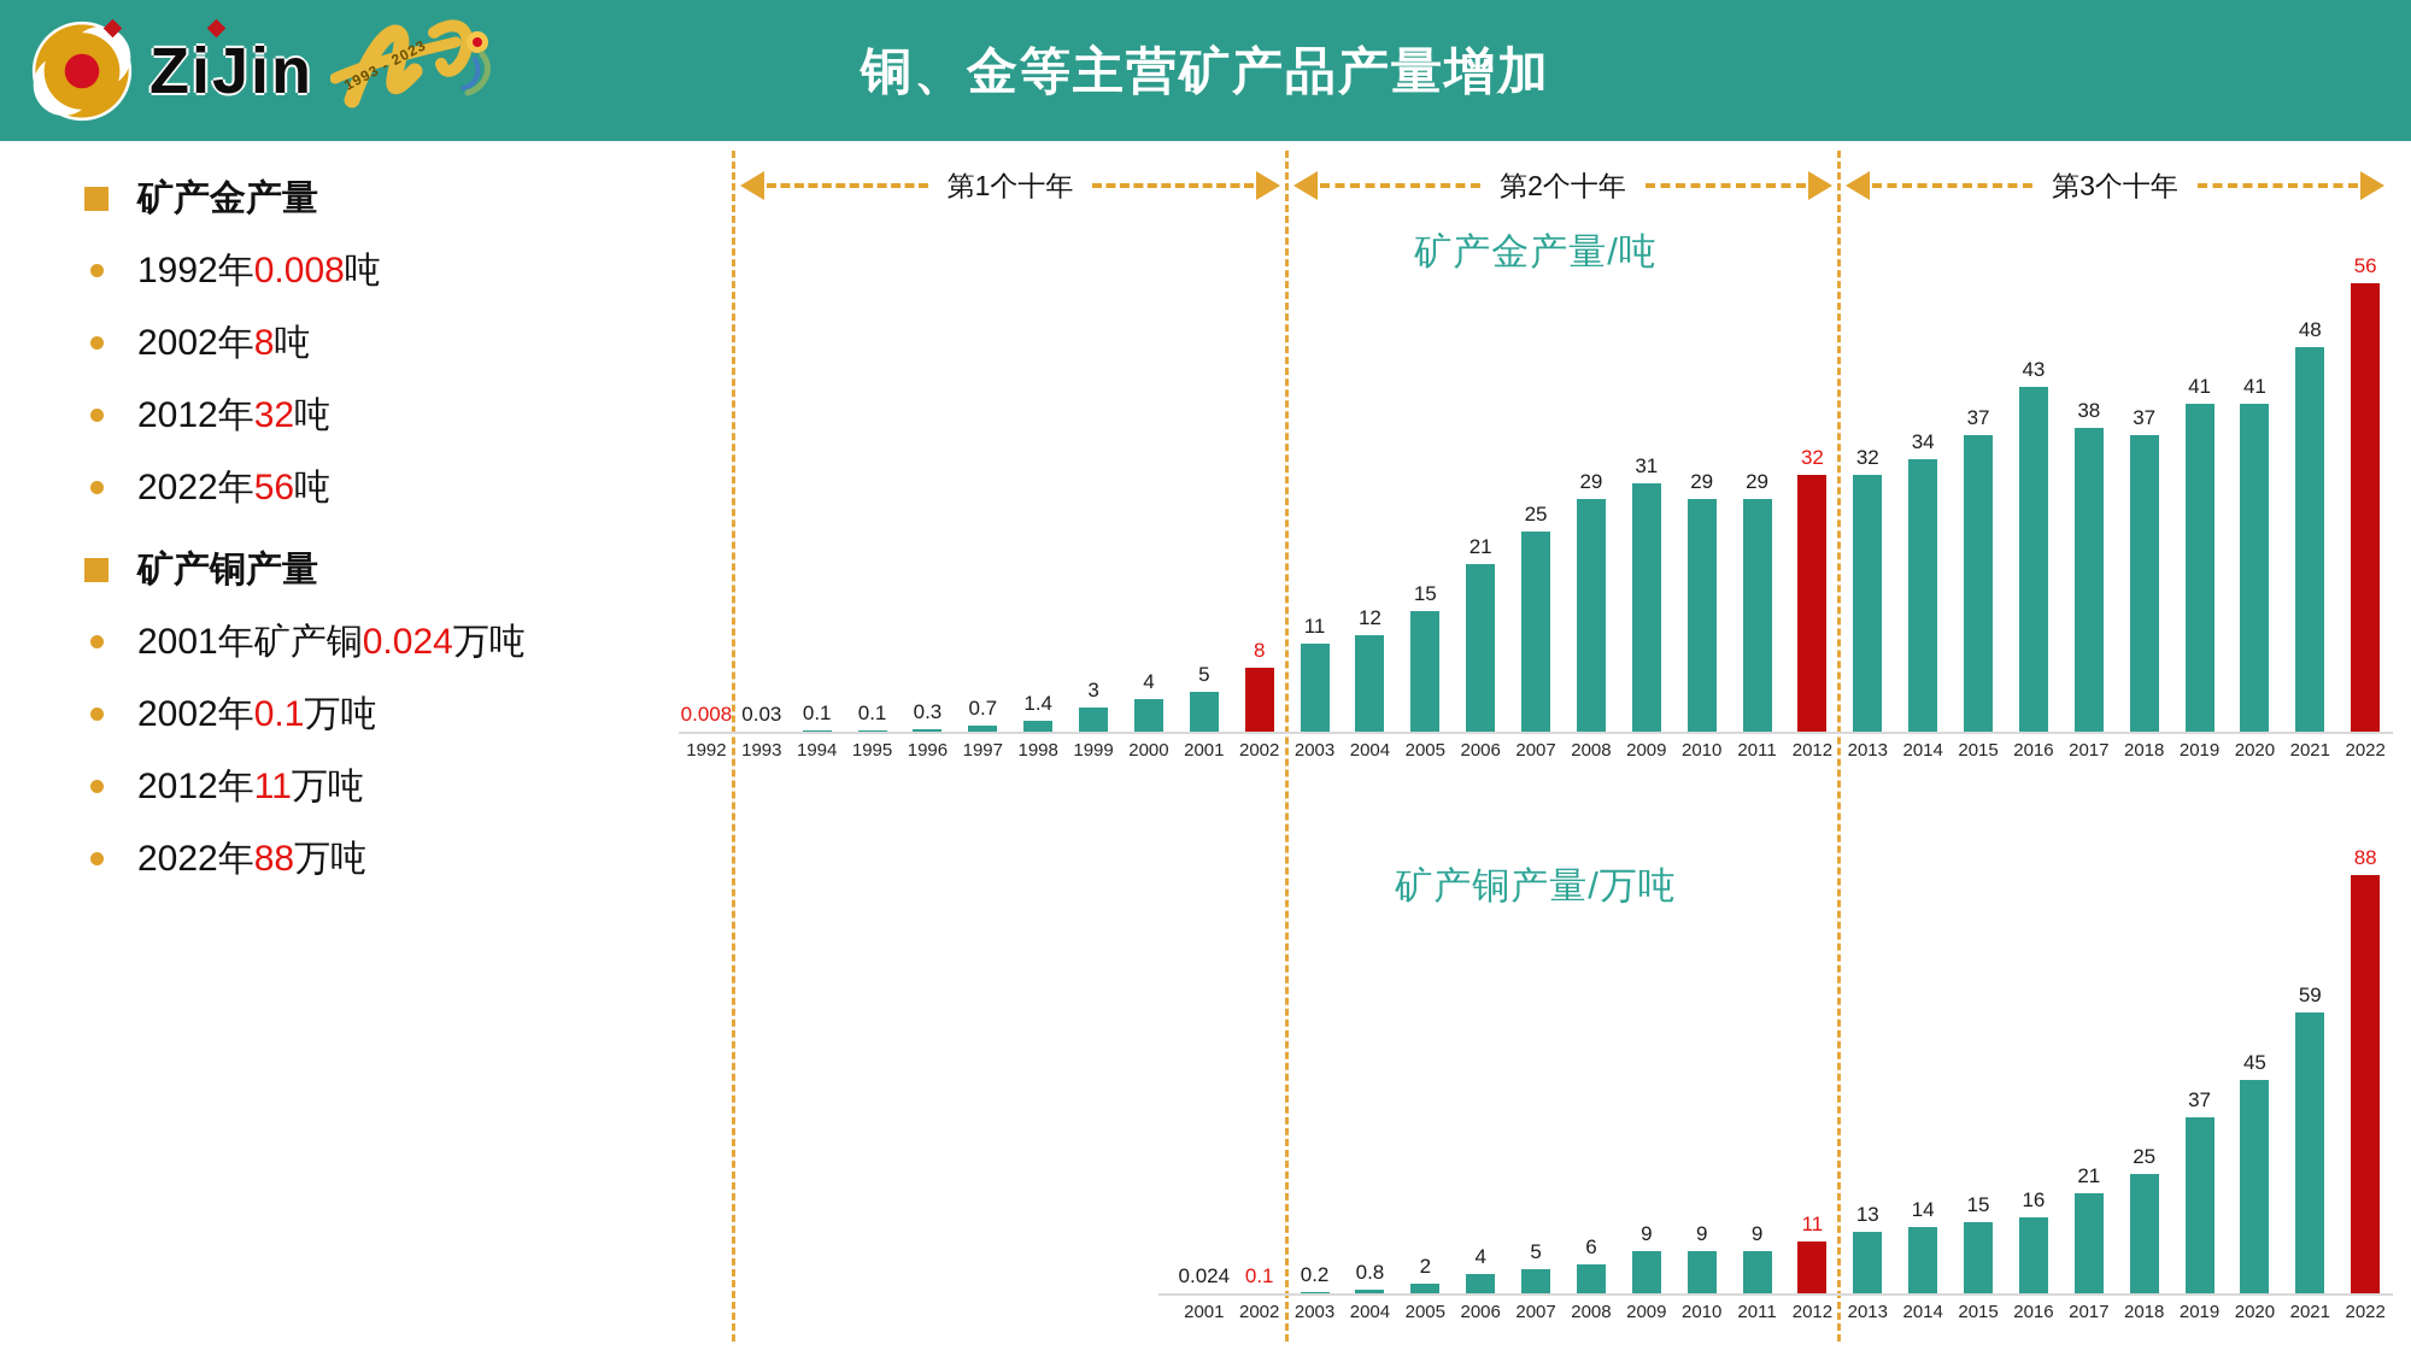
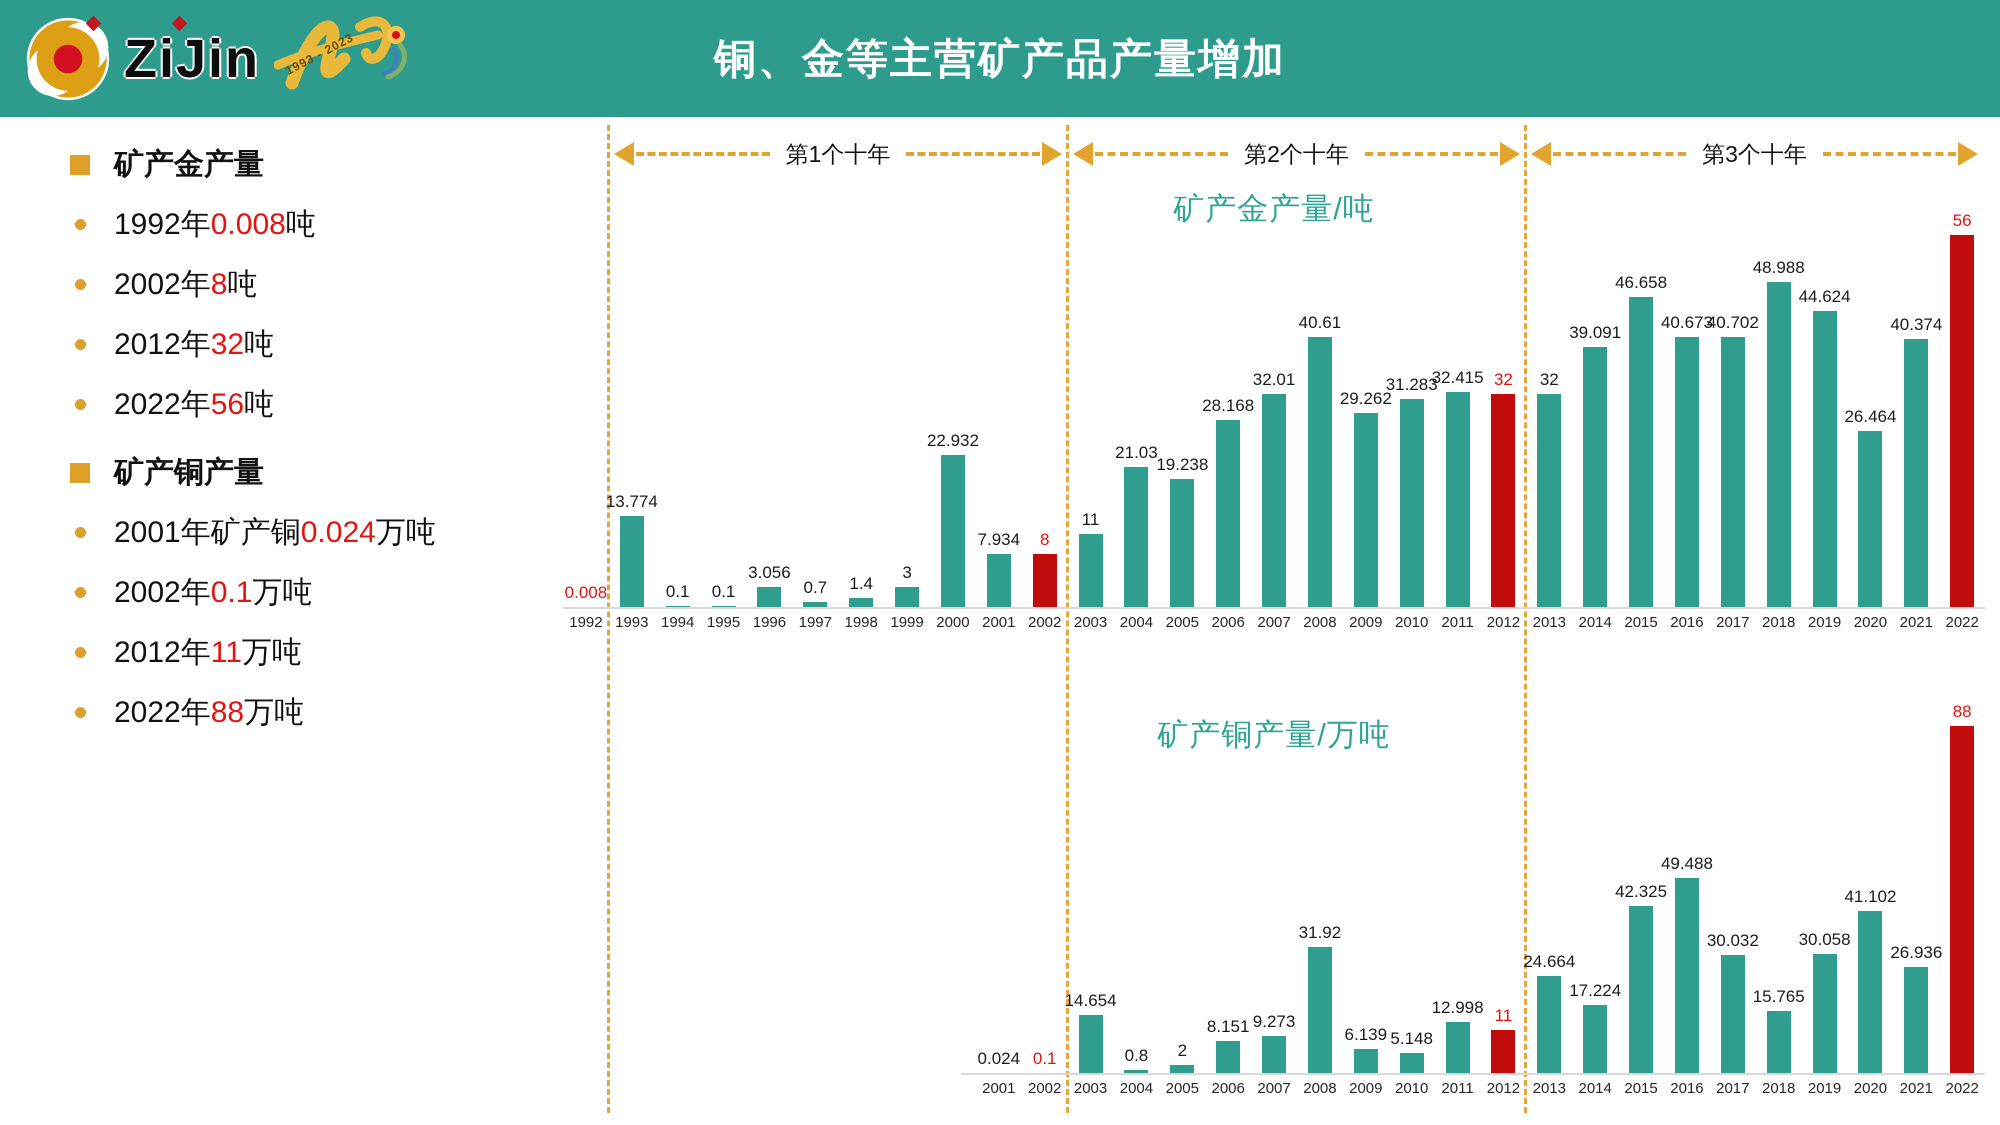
矿产金产量/吨/1993: 0.03 -> 13.774
矿产金产量/吨/1996: 0.3 -> 3.056
矿产金产量/吨/2000: 4 -> 22.932
矿产金产量/吨/2001: 5 -> 7.934
矿产金产量/吨/2004: 12 -> 21.03
矿产金产量/吨/2005: 15 -> 19.238
矿产金产量/吨/2006: 21 -> 28.168
矿产金产量/吨/2007: 25 -> 32.01
矿产金产量/吨/2008: 29 -> 40.61
矿产金产量/吨/2009: 31 -> 29.262
矿产金产量/吨/2010: 29 -> 31.283
矿产金产量/吨/2011: 29 -> 32.415
矿产金产量/吨/2014: 34 -> 39.091
矿产金产量/吨/2015: 37 -> 46.658
矿产金产量/吨/2016: 43 -> 40.673
矿产金产量/吨/2017: 38 -> 40.702
矿产金产量/吨/2018: 37 -> 48.988
矿产金产量/吨/2019: 41 -> 44.624
矿产金产量/吨/2020: 41 -> 26.464
矿产金产量/吨/2021: 48 -> 40.374
矿产铜产量/万吨/2003: 0.2 -> 14.654
矿产铜产量/万吨/2006: 4 -> 8.151
矿产铜产量/万吨/2007: 5 -> 9.273
矿产铜产量/万吨/2008: 6 -> 31.92
矿产铜产量/万吨/2009: 9 -> 6.139
矿产铜产量/万吨/2010: 9 -> 5.148
矿产铜产量/万吨/2011: 9 -> 12.998
矿产铜产量/万吨/2013: 13 -> 24.664
矿产铜产量/万吨/2014: 14 -> 17.224
矿产铜产量/万吨/2015: 15 -> 42.325
矿产铜产量/万吨/2016: 16 -> 49.488
矿产铜产量/万吨/2017: 21 -> 30.032
矿产铜产量/万吨/2018: 25 -> 15.765
矿产铜产量/万吨/2019: 37 -> 30.058
矿产铜产量/万吨/2020: 45 -> 41.102
矿产铜产量/万吨/2021: 59 -> 26.936
